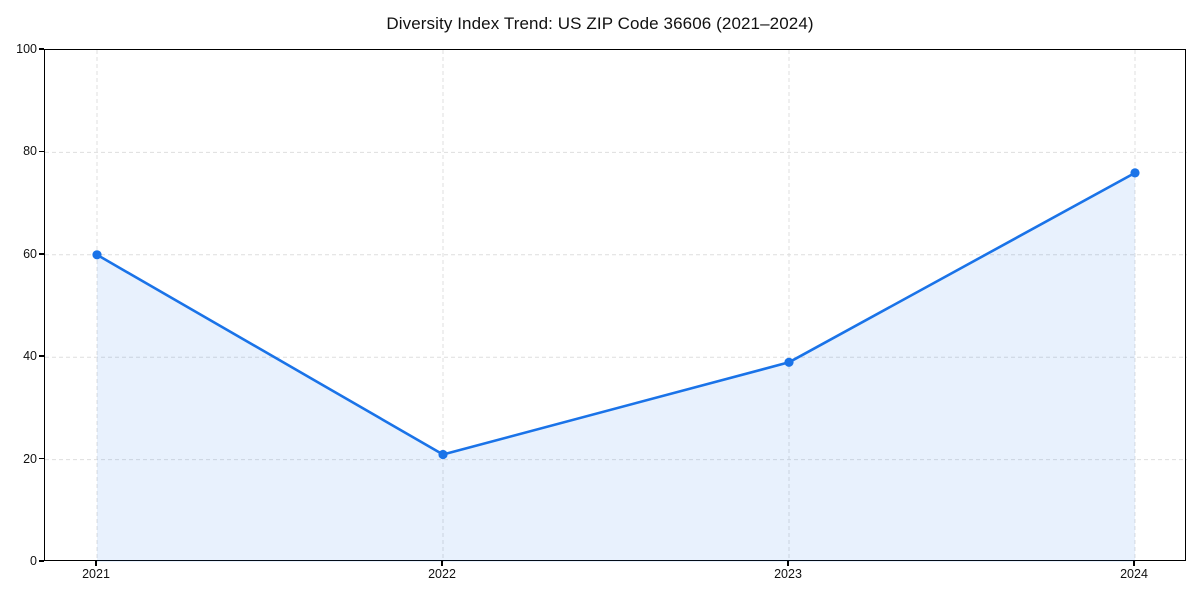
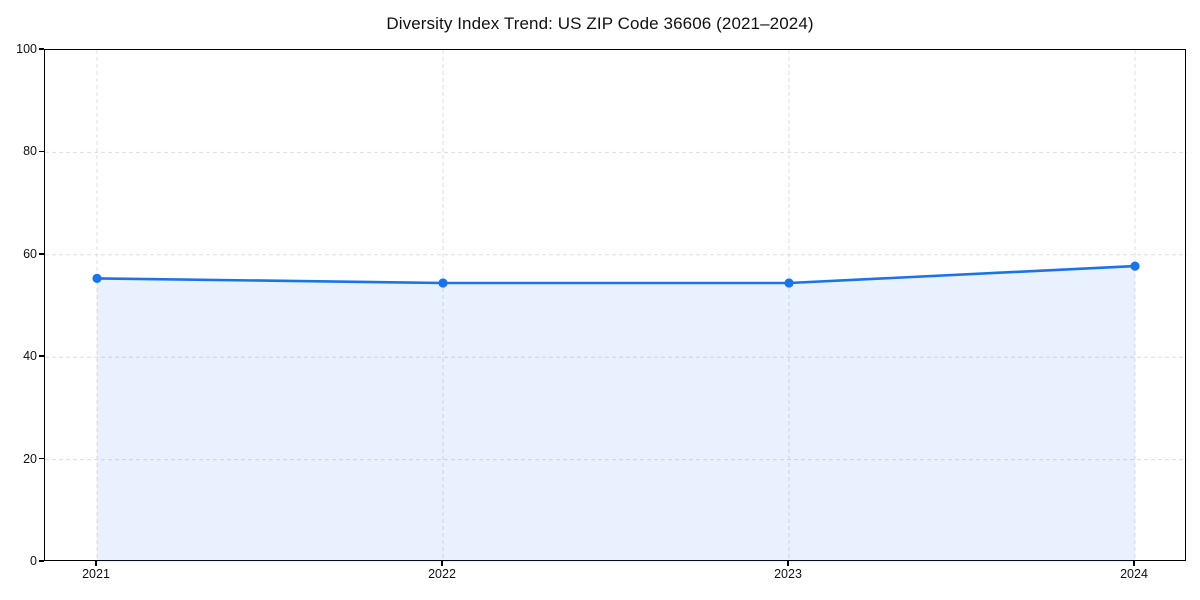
2021: 60 -> 55
2022: 21 -> 54
2023: 39 -> 54
2024: 76 -> 58
